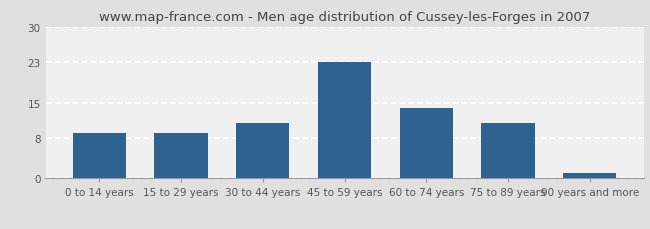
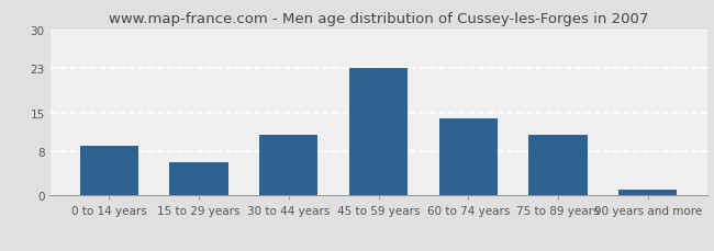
15 to 29 years: 9 -> 6
